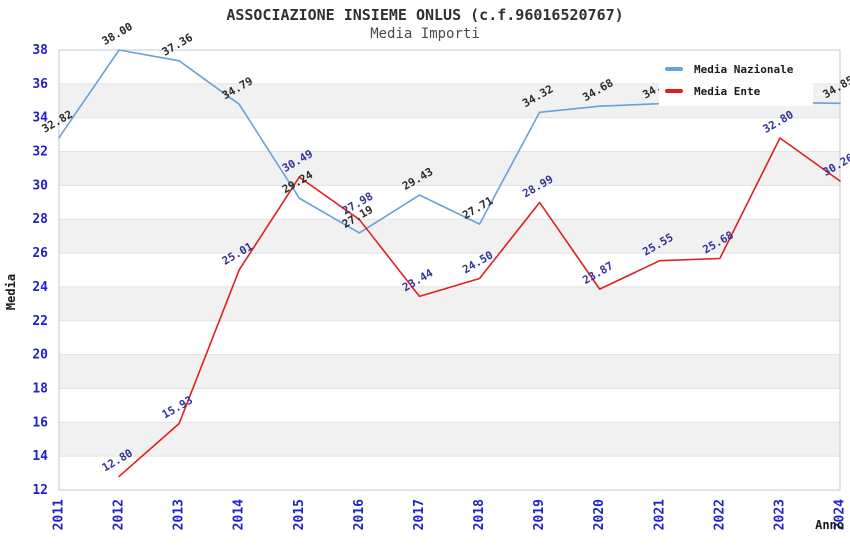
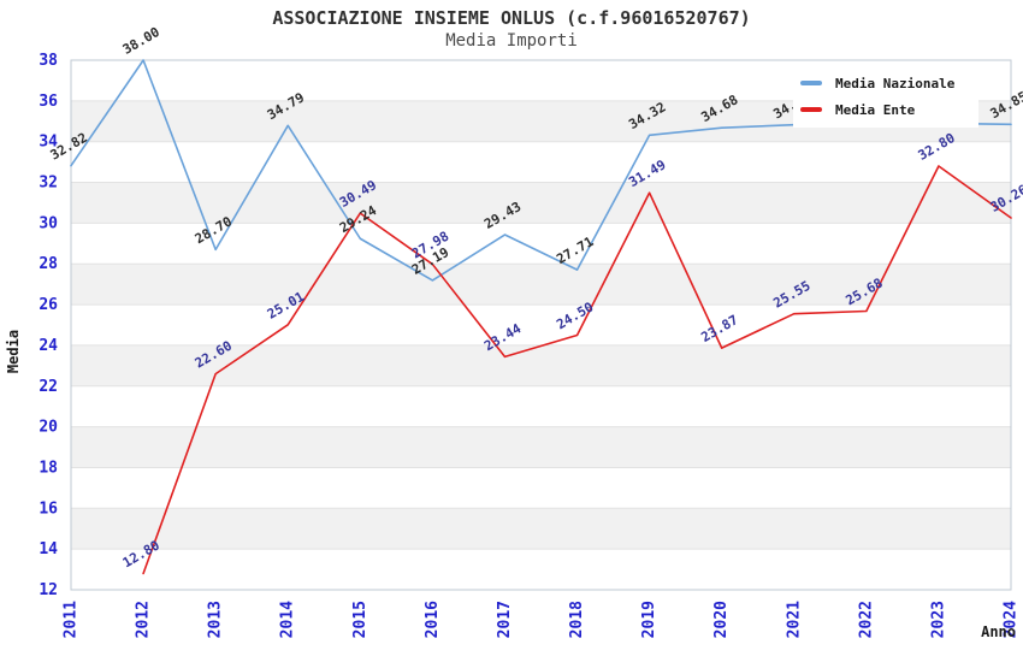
Media Nazionale/2013: 37.36 -> 28.70
Media Ente/2013: 15.93 -> 22.60
Media Ente/2019: 28.99 -> 31.49
